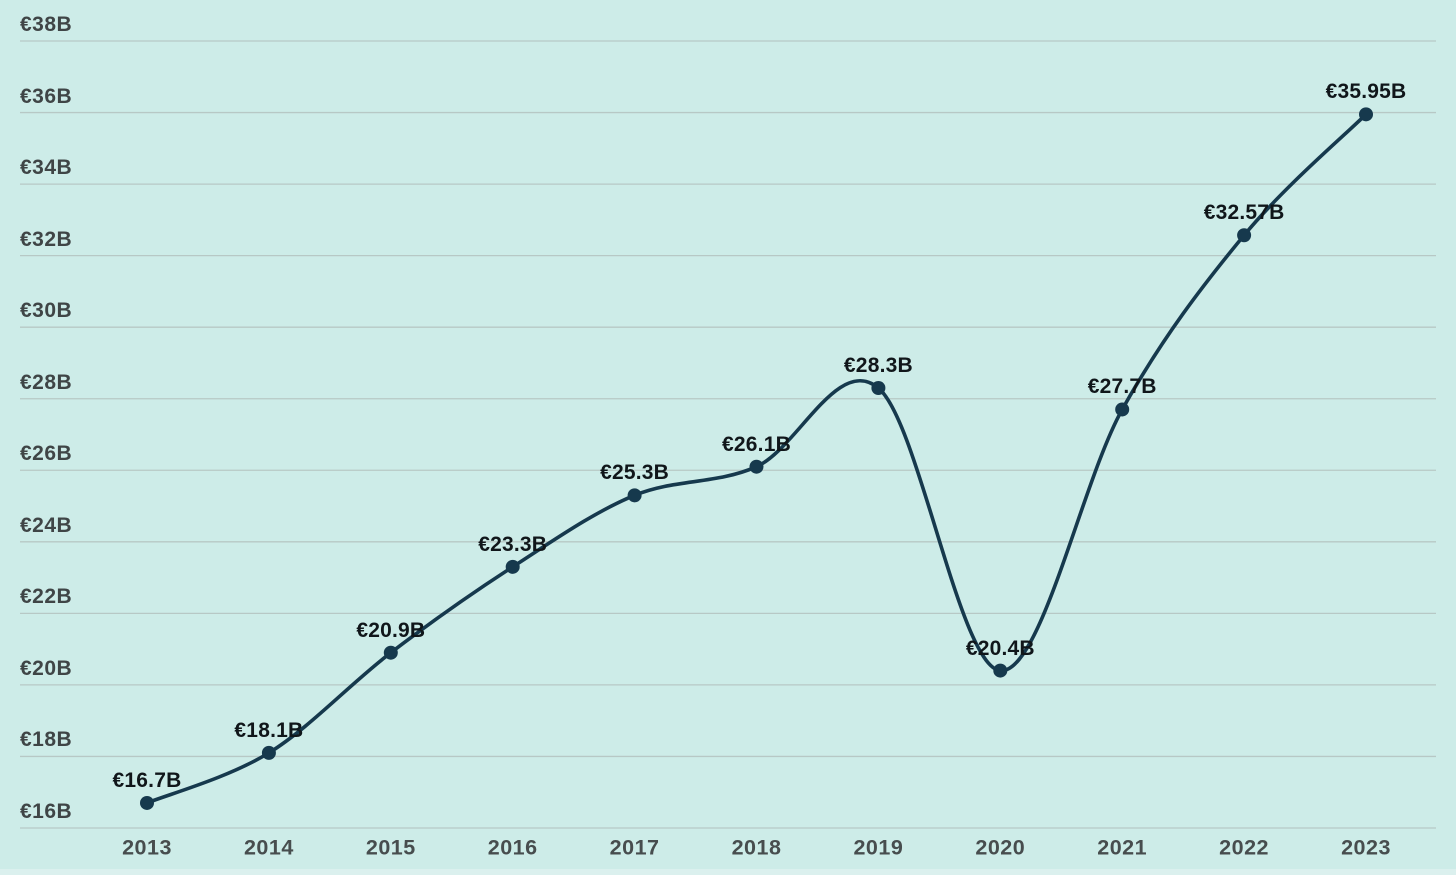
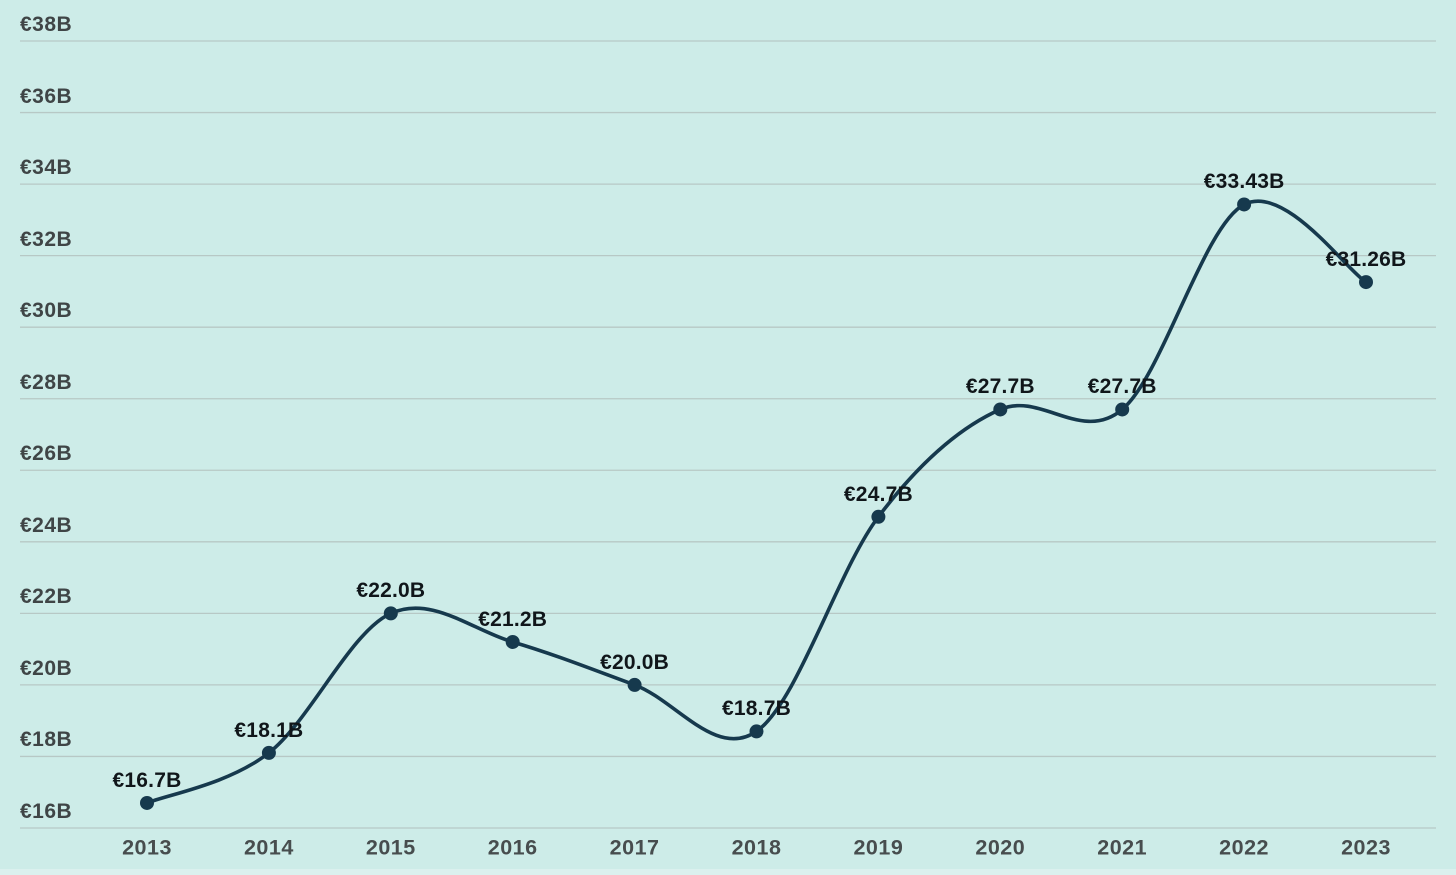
2015: €20.9B -> €22.0B
2016: €23.3B -> €21.2B
2017: €25.3B -> €20.0B
2018: €26.1B -> €18.7B
2019: €28.3B -> €24.7B
2020: €20.4B -> €27.7B
2022: €32.57B -> €33.43B
2023: €35.95B -> €31.26B
